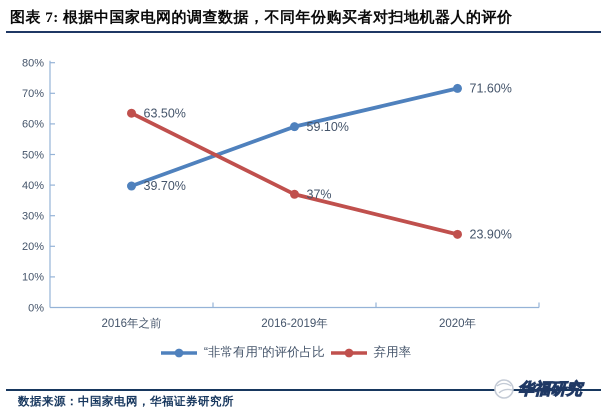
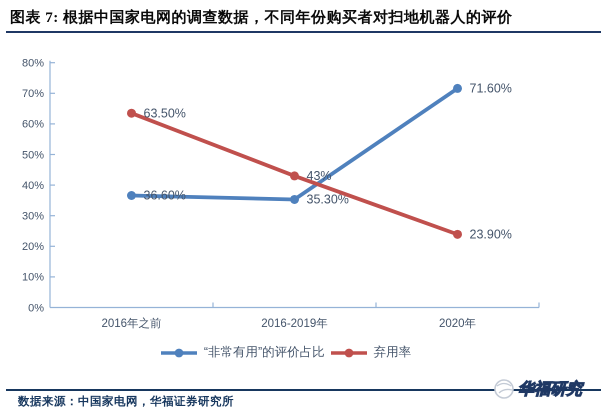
“非常有用”的评价占比/2016年之前: 39.70% -> 36.60%
“非常有用”的评价占比/2016-2019年: 59.10% -> 35.30%
弃用率/2016-2019年: 37% -> 43%
